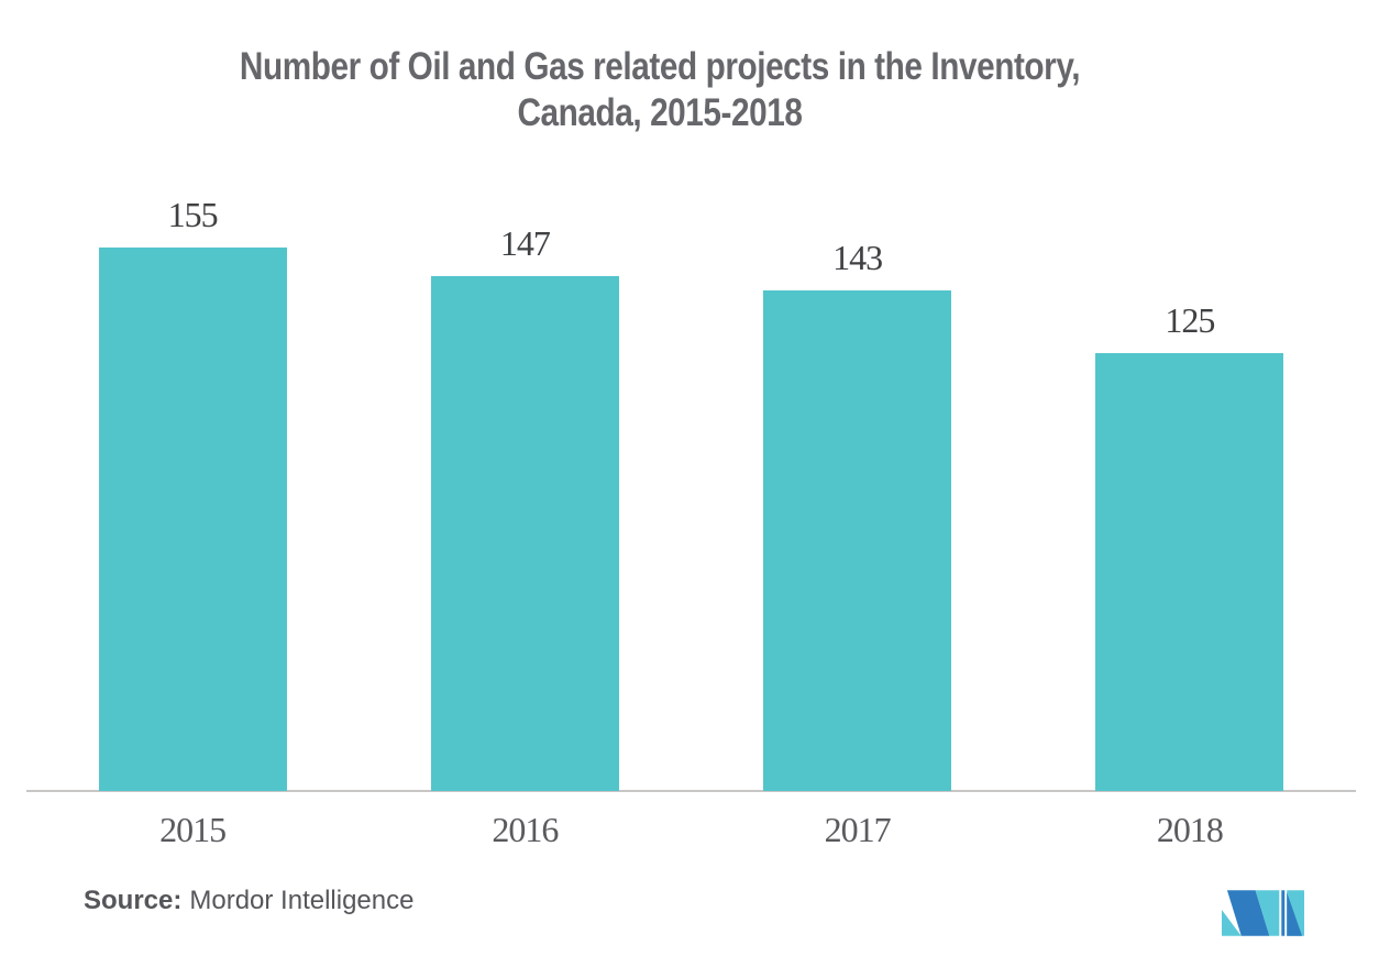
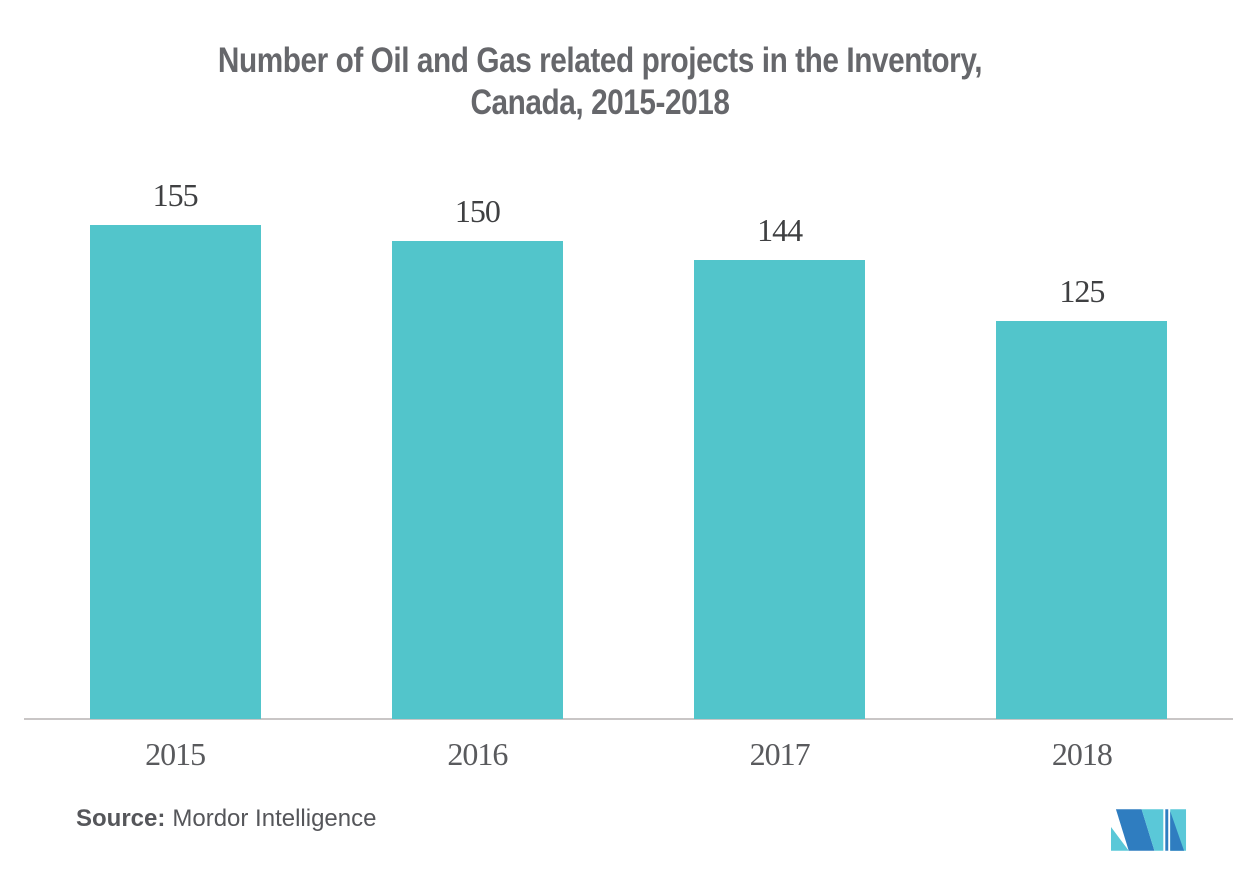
2016: 147 -> 150
2017: 143 -> 144
